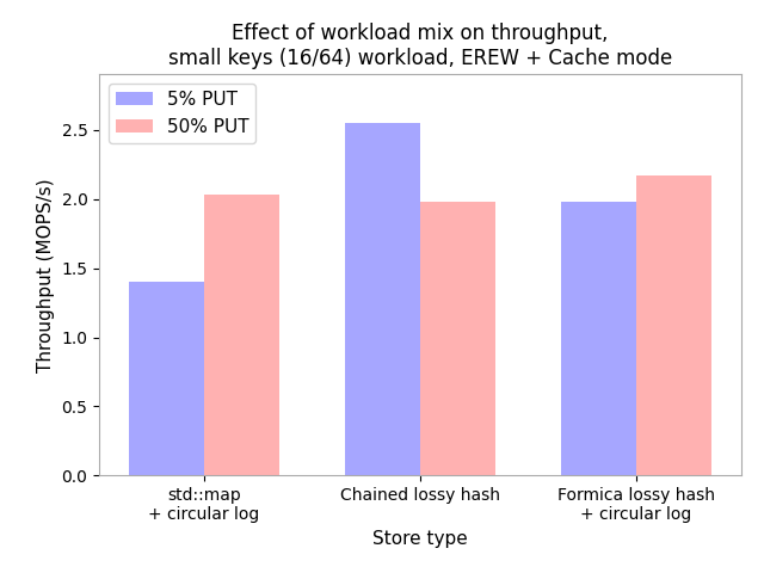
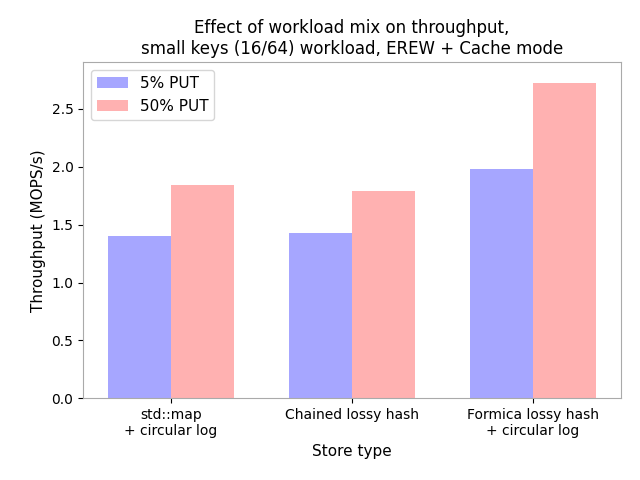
50% PUT/std::map + circular log: 2.03 -> 1.84
5% PUT/Chained lossy hash: 2.55 -> 1.43
50% PUT/Chained lossy hash: 1.98 -> 1.79
50% PUT/Formica lossy hash + circular log: 2.17 -> 2.72
